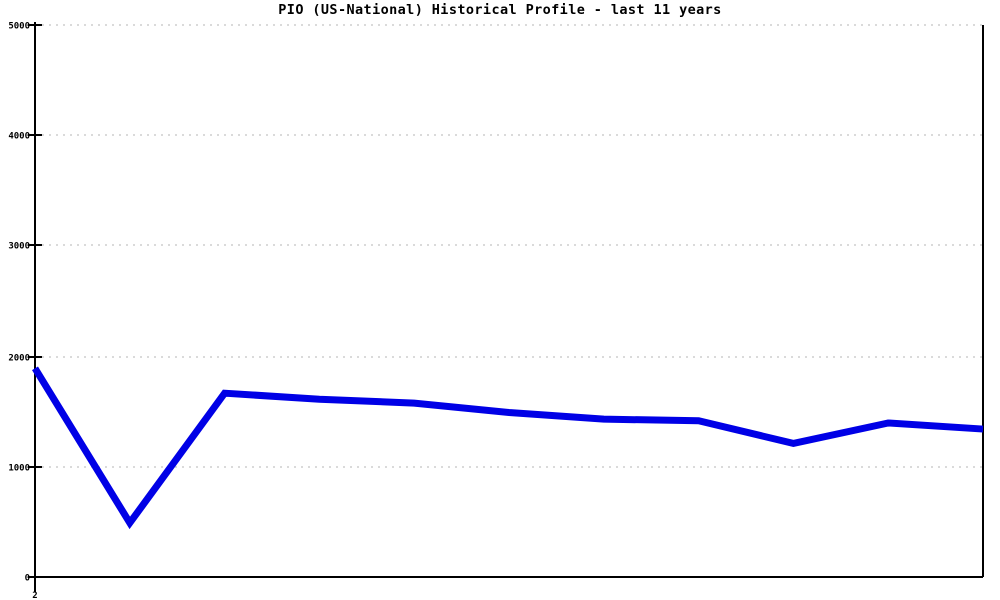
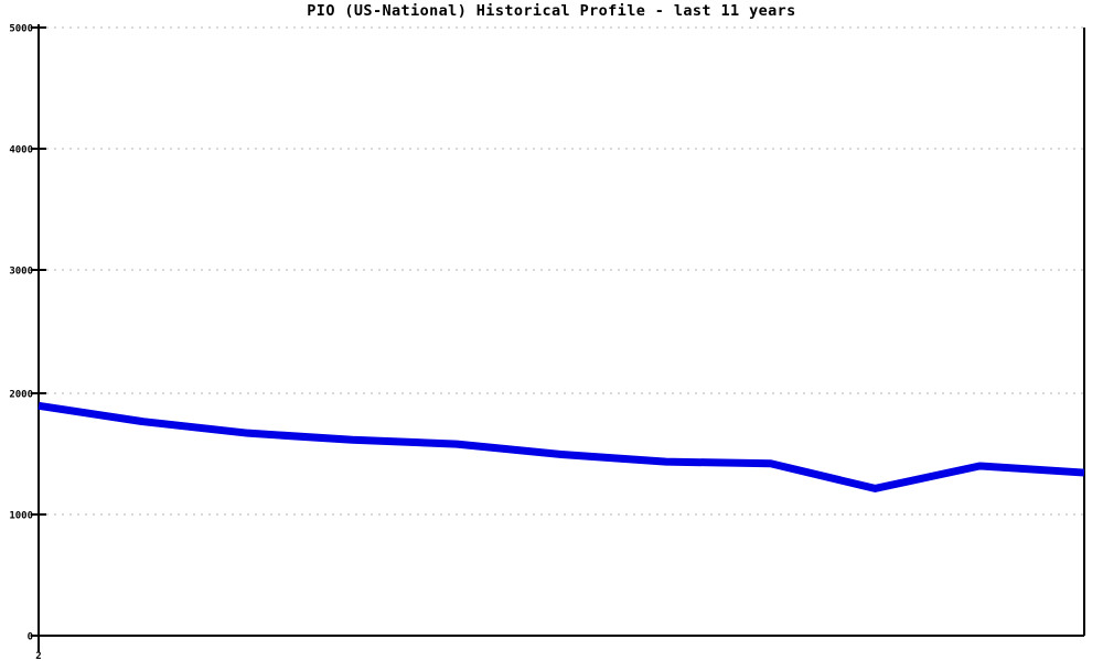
2: 490 -> 1760
